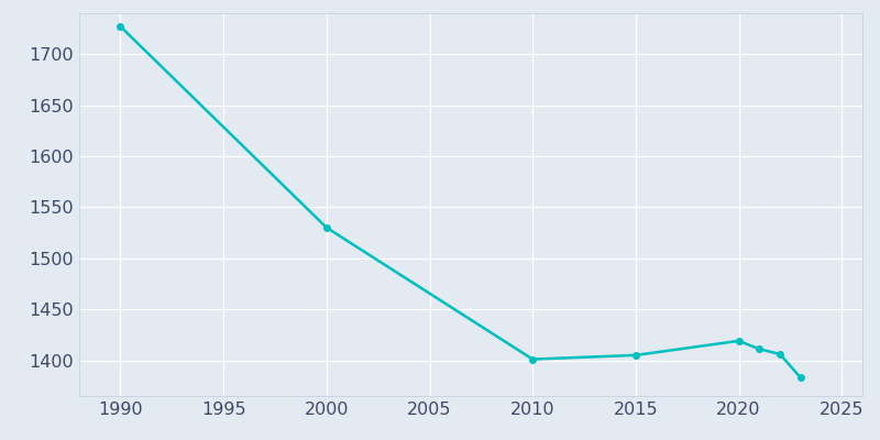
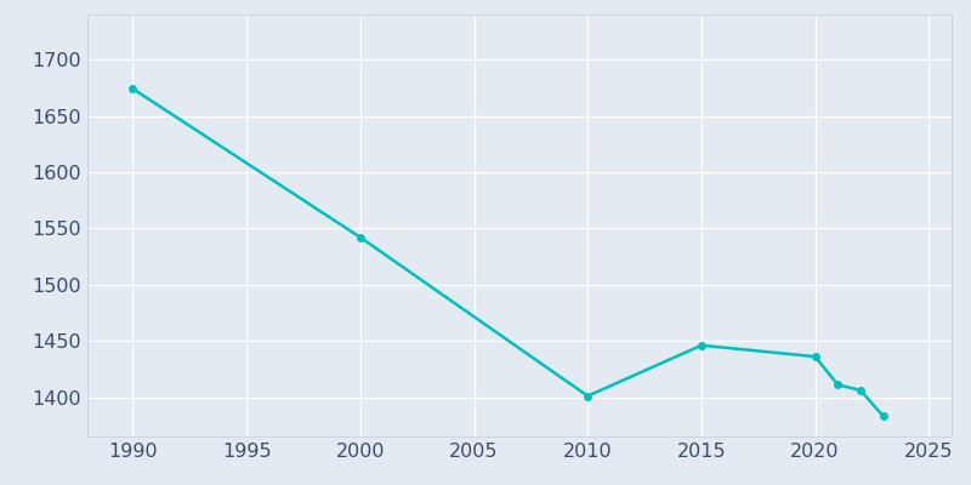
1990: 1727 -> 1674
2000: 1530 -> 1542
2015: 1405 -> 1446
2020: 1419 -> 1436
